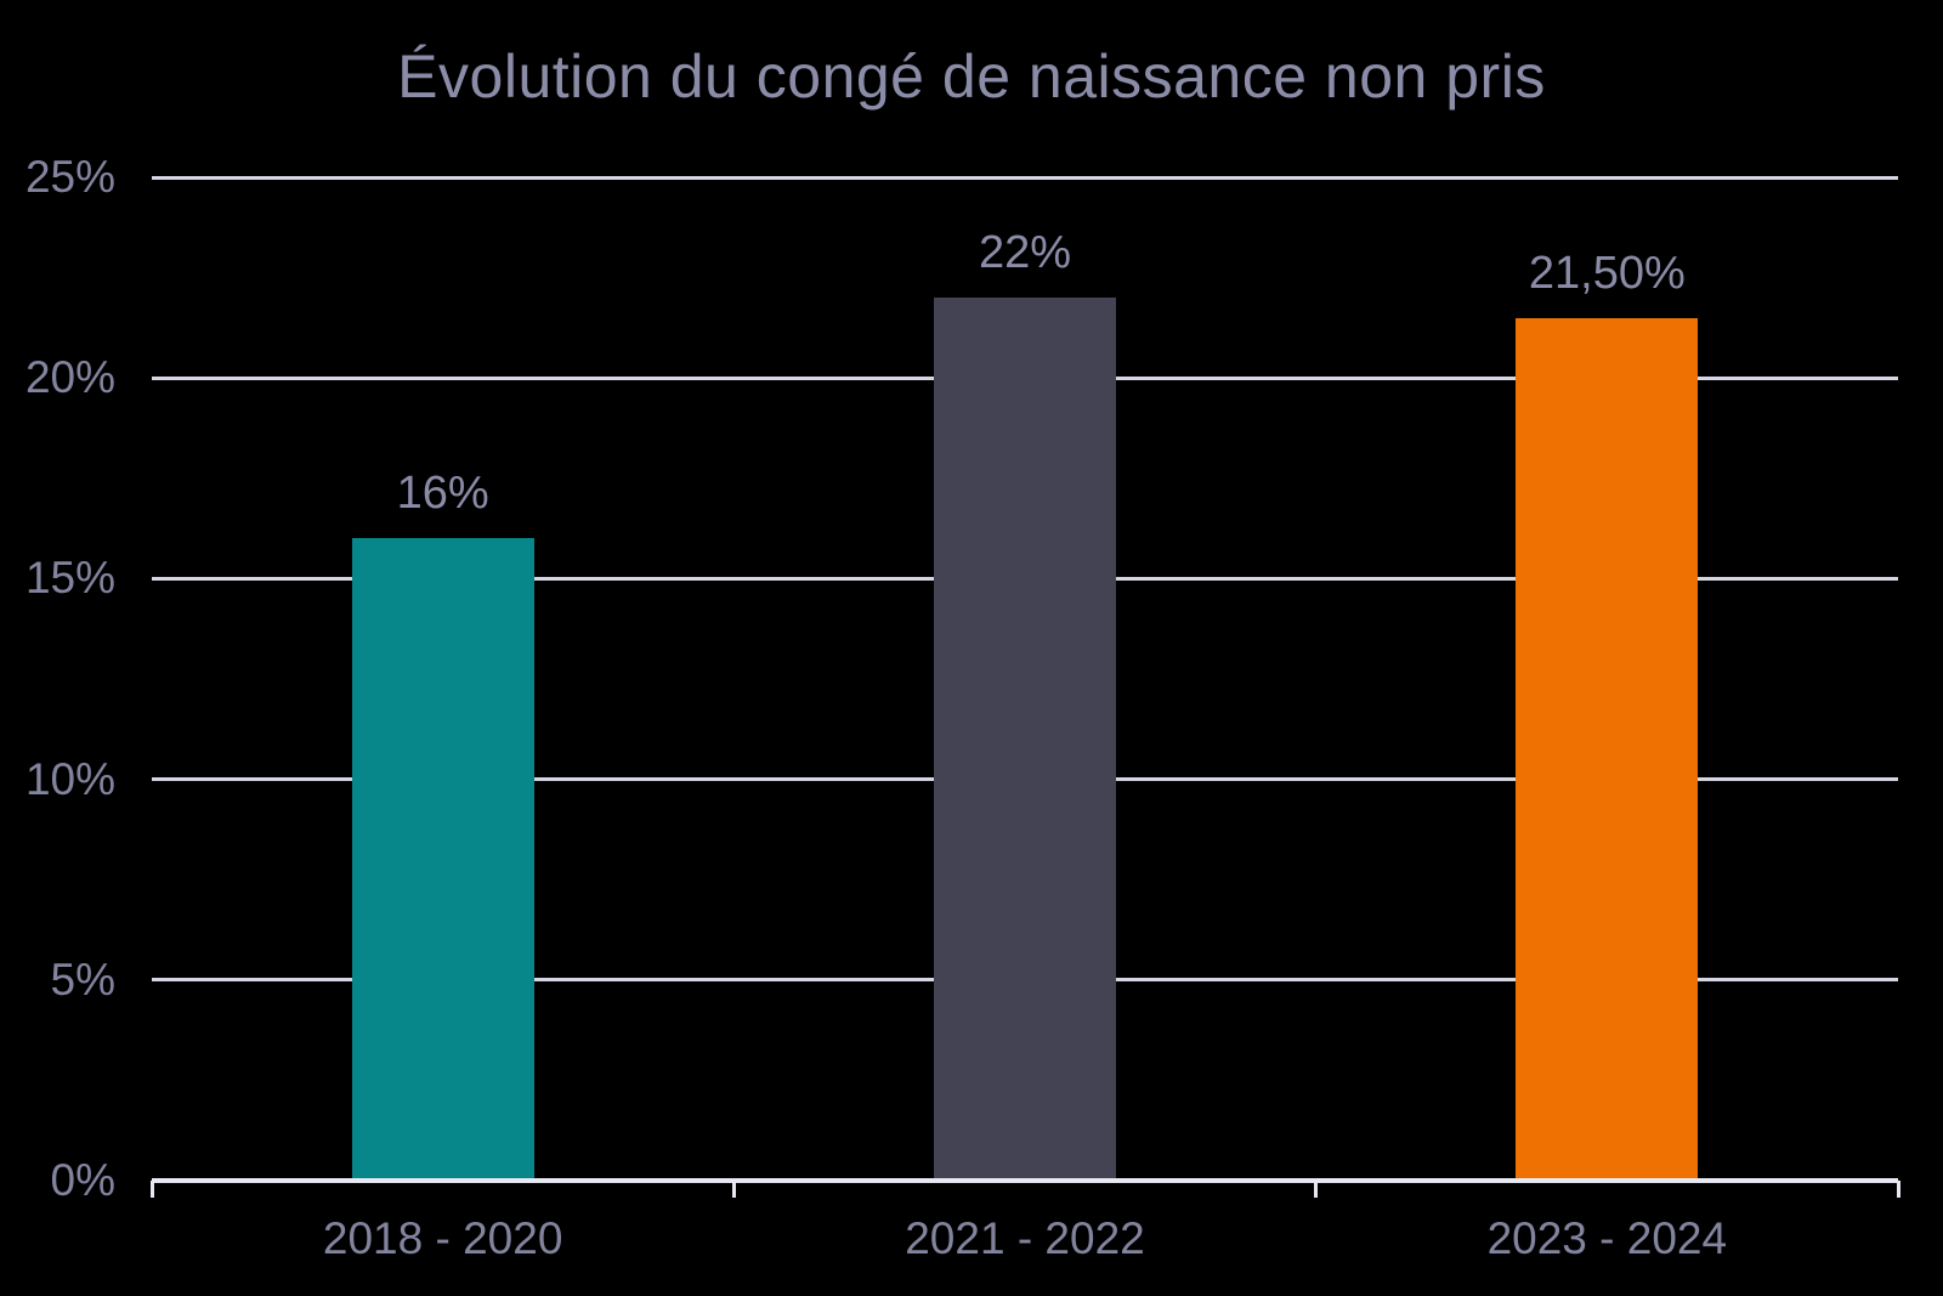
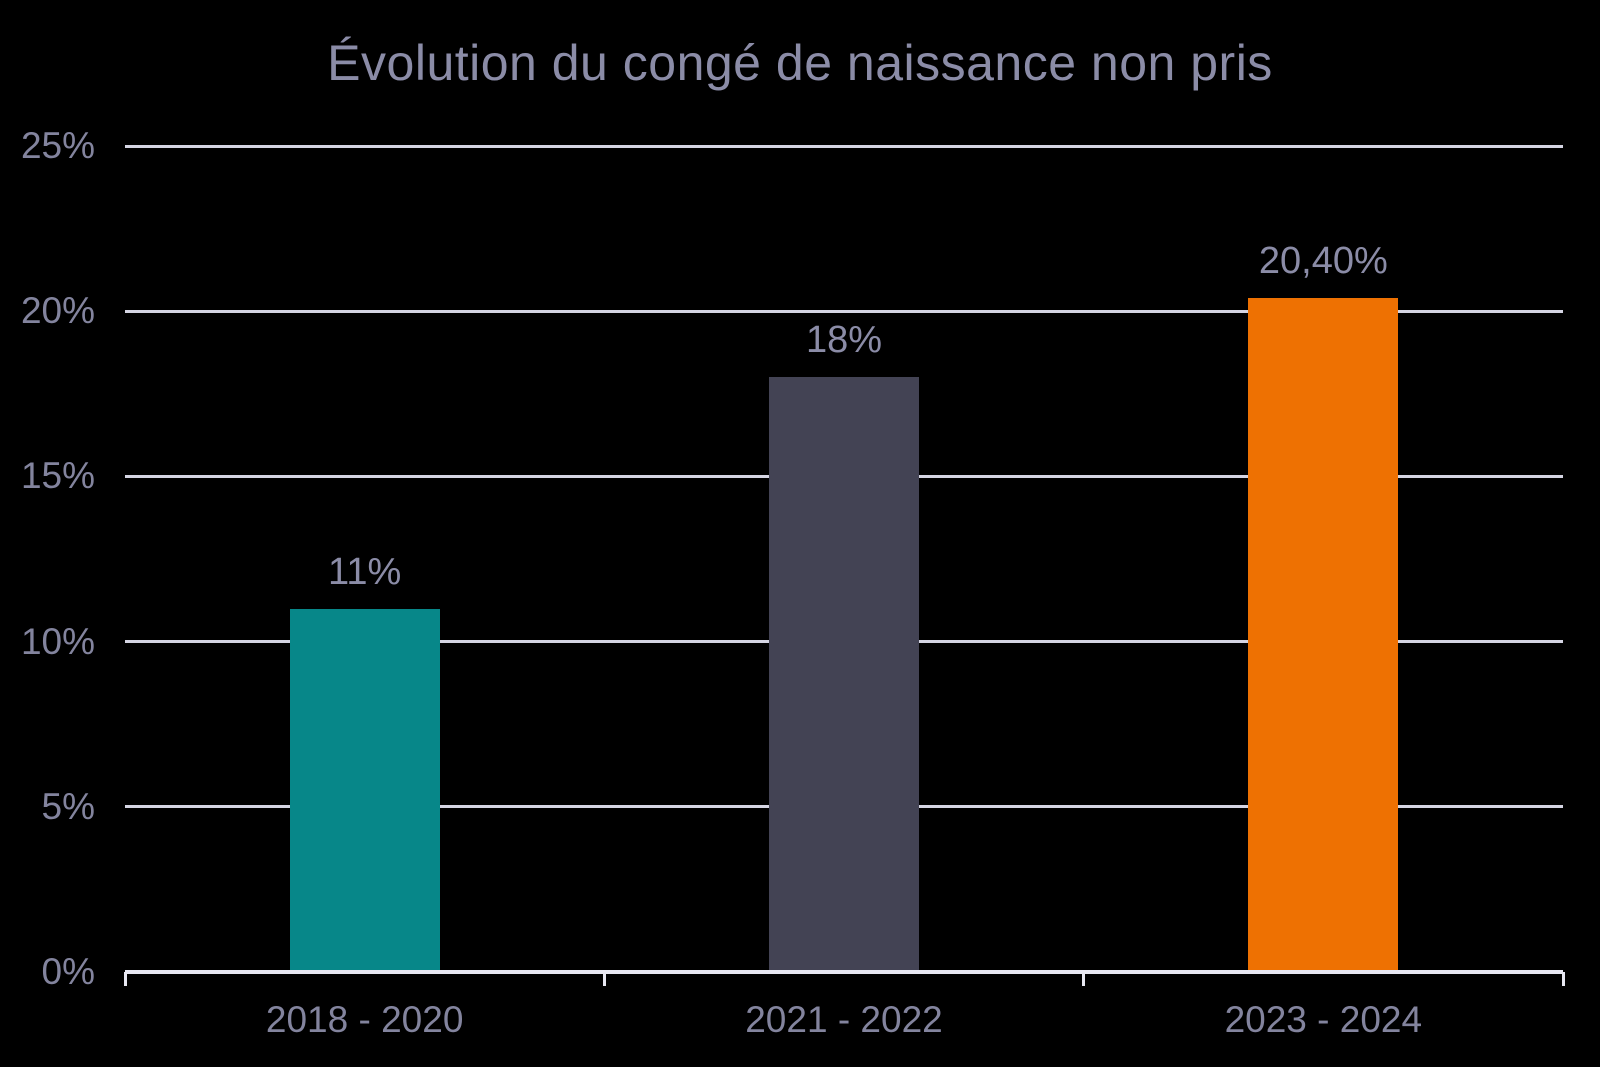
2018 - 2020: 16% -> 11%
2021 - 2022: 22% -> 18%
2023 - 2024: 21,50% -> 20,40%
